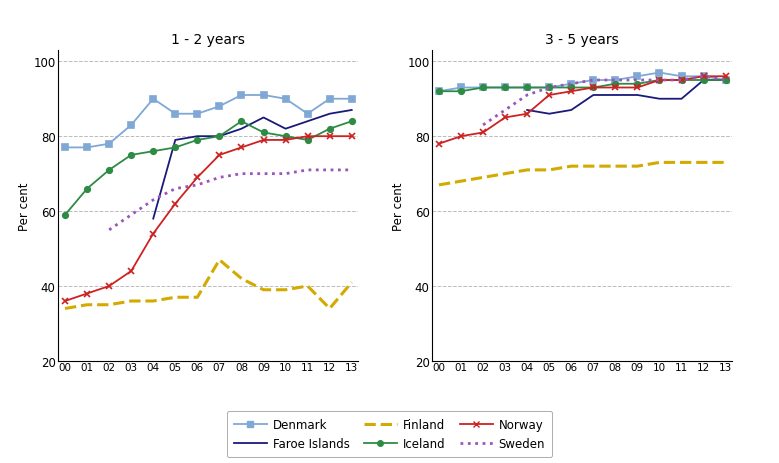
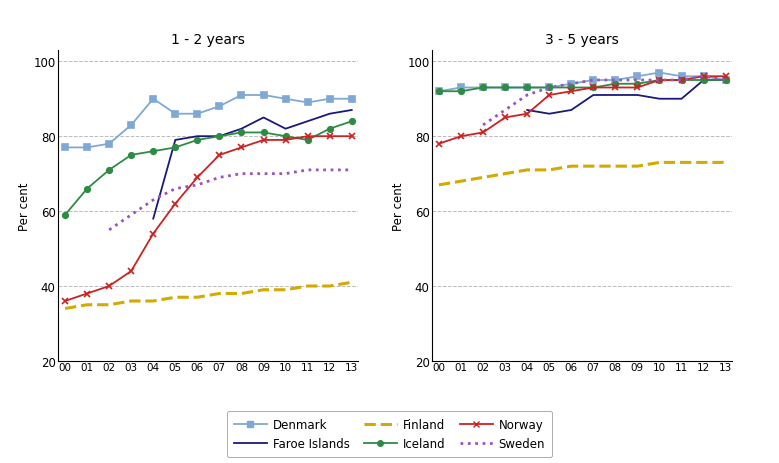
1 - 2 years/Finland/07: 47 -> 38
1 - 2 years/Finland/08: 42 -> 38
1 - 2 years/Iceland/08: 84 -> 81
1 - 2 years/Denmark/11: 86 -> 89
1 - 2 years/Finland/12: 34 -> 40
